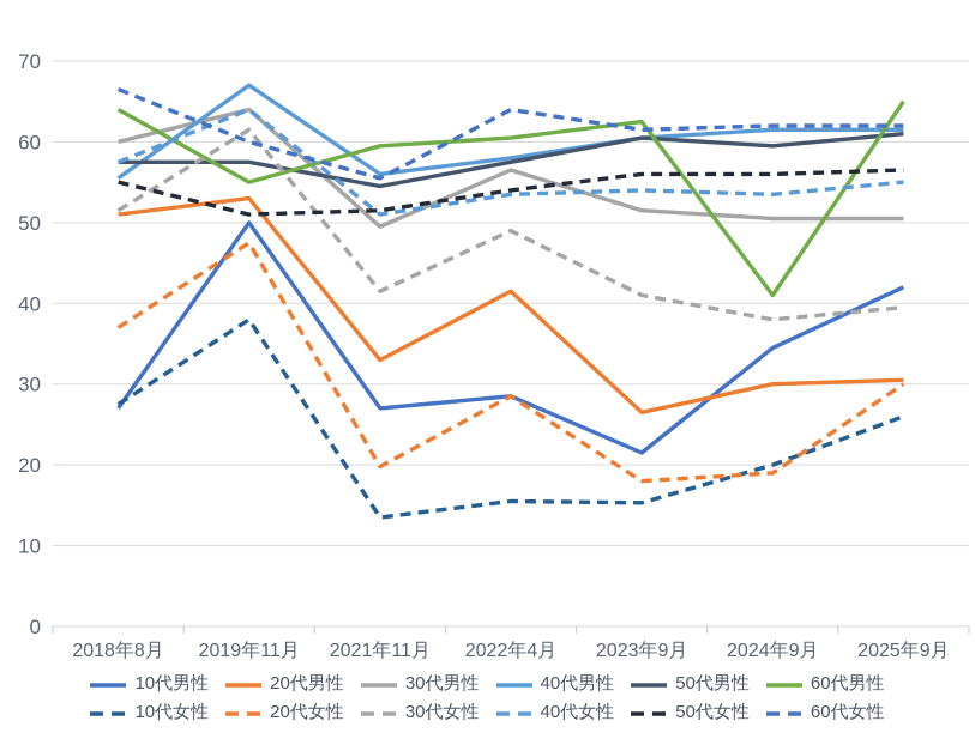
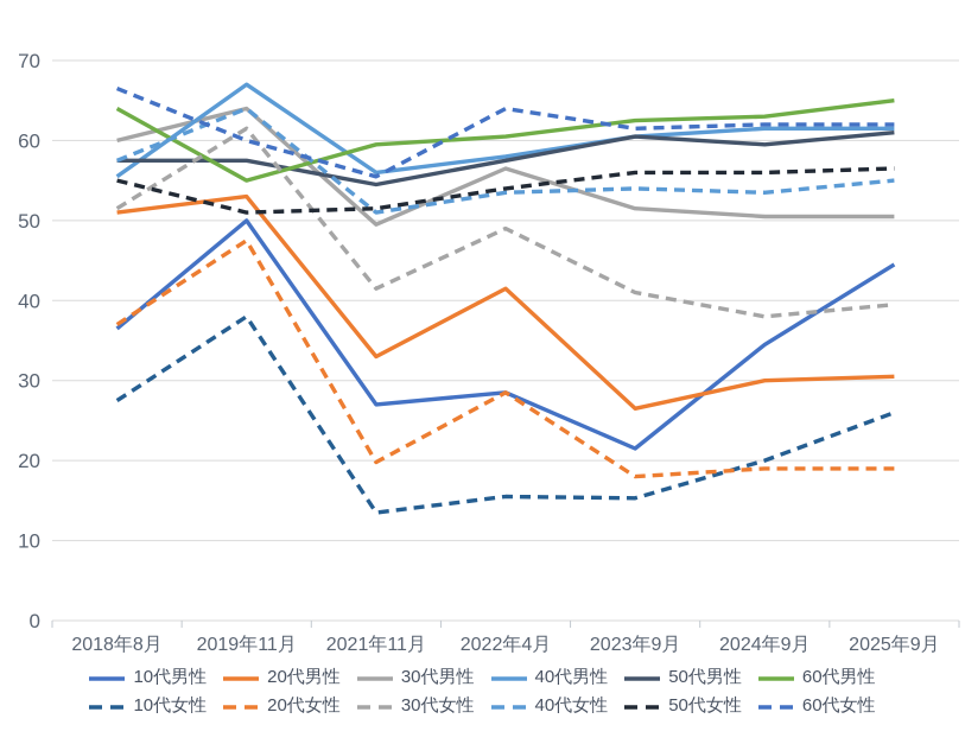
10代男性/2018年8月: 27 -> 36
60代男性/2024年9月: 41 -> 63
10代男性/2025年9月: 42 -> 44
20代女性/2025年9月: 30 -> 19
